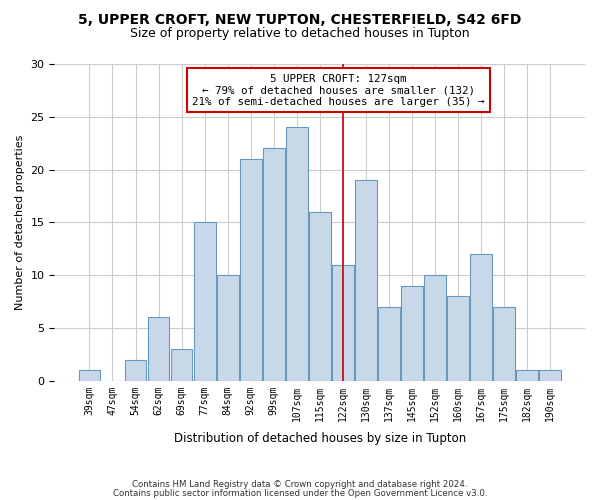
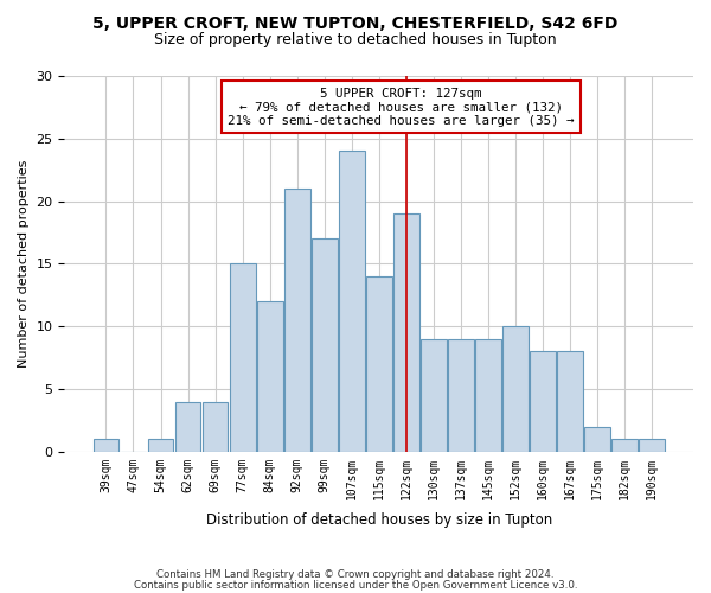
54sqm: 2 -> 1
62sqm: 6 -> 4
69sqm: 3 -> 4
84sqm: 10 -> 12
99sqm: 22 -> 17
115sqm: 16 -> 14
122sqm: 11 -> 19
130sqm: 19 -> 9
137sqm: 7 -> 9
167sqm: 12 -> 8
175sqm: 7 -> 2
